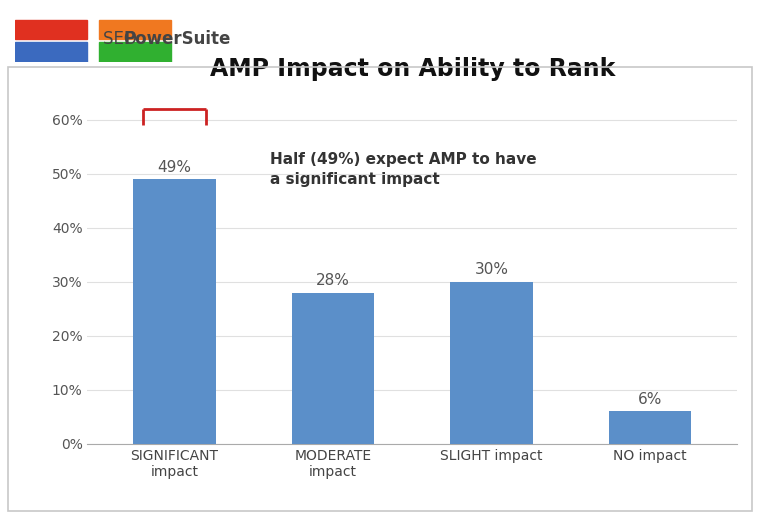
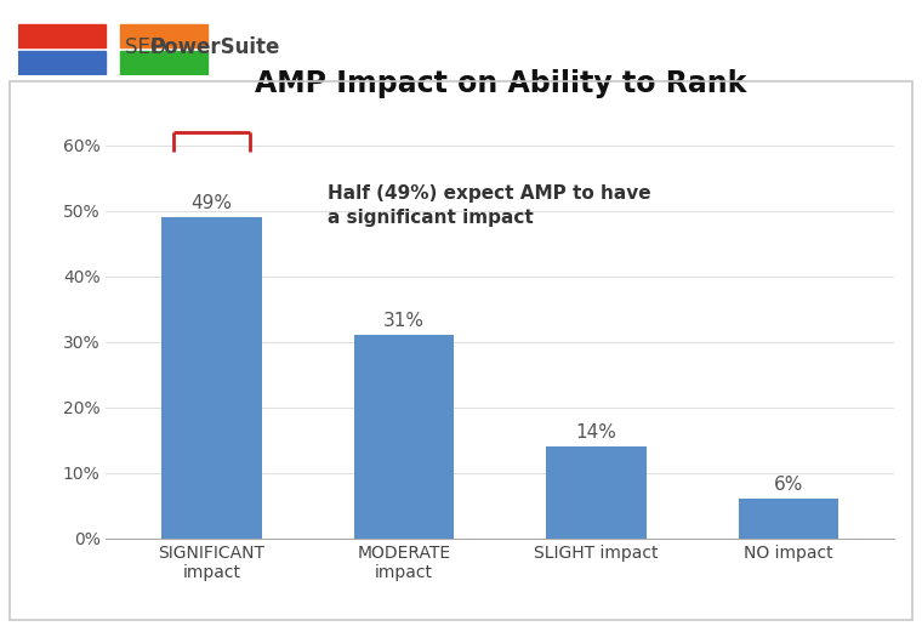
MODERATE impact: 28% -> 31%
SLIGHT impact: 30% -> 14%
